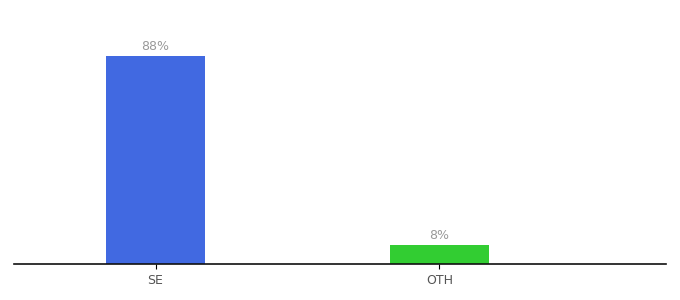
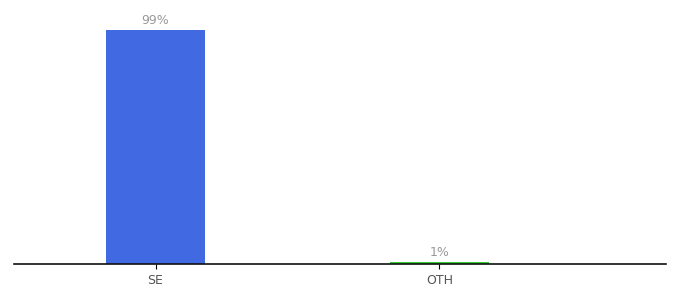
SE: 88% -> 99%
OTH: 8% -> 1%
